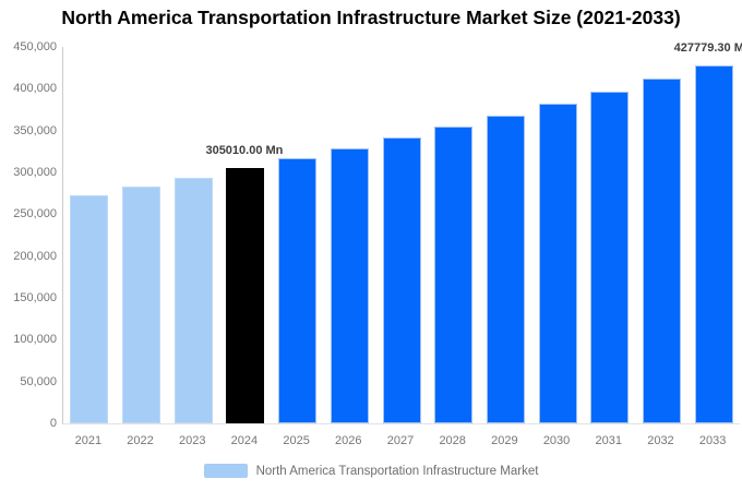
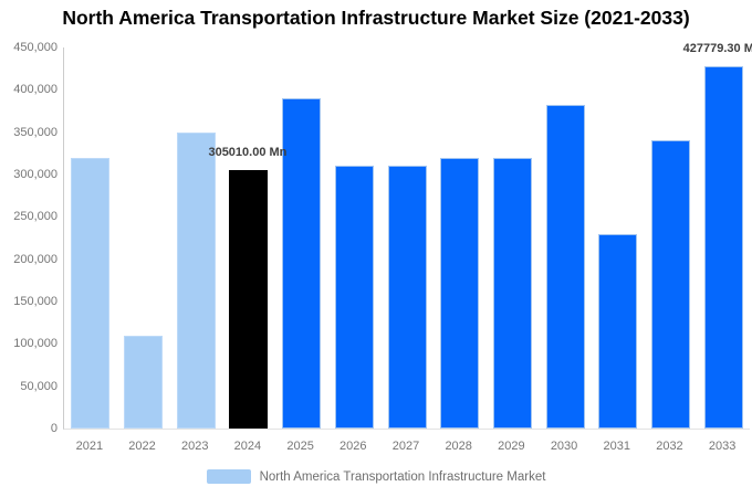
2021: 270000 -> 320000
2022: 280000 -> 110000
2023: 290000 -> 350000
2025: 320000 -> 390000
2026: 330000 -> 310000
2027: 340000 -> 310000
2028: 350000 -> 320000
2029: 370000 -> 320000
2031: 400000 -> 230000
2032: 410000 -> 340000
